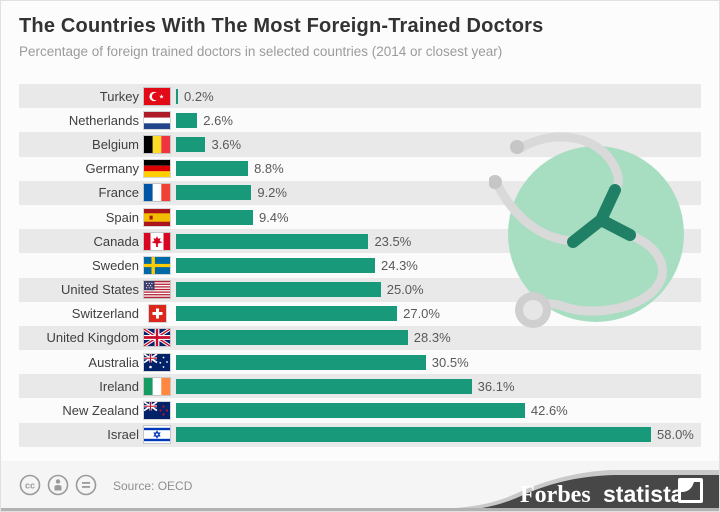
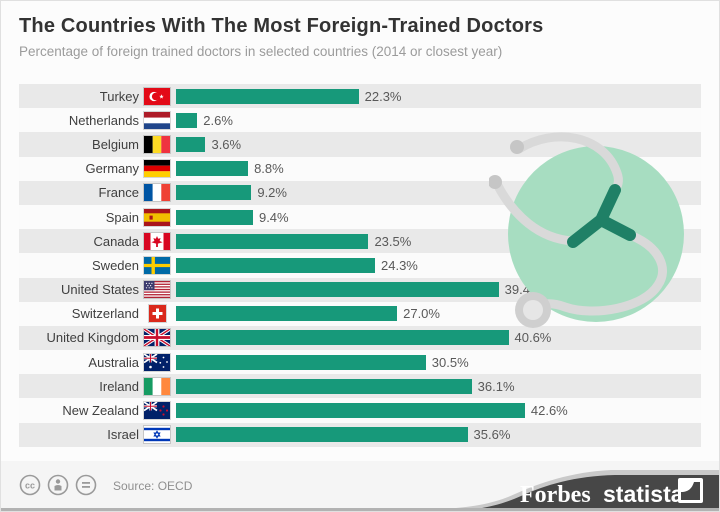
Turkey: 0.2% -> 22.3%
United States: 25.0% -> 39.4%
United Kingdom: 28.3% -> 40.6%
Israel: 58.0% -> 35.6%
